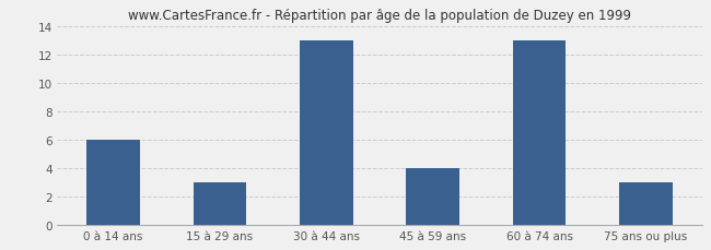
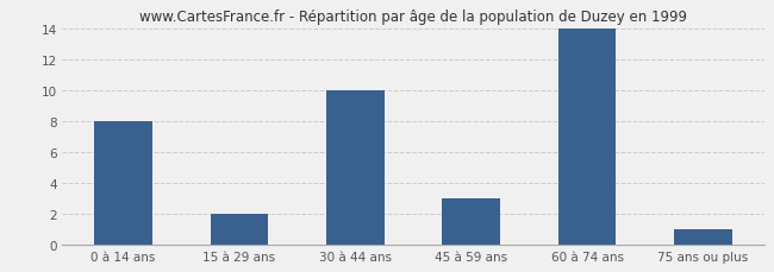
0 à 14 ans: 6 -> 8
15 à 29 ans: 3 -> 2
30 à 44 ans: 13 -> 10
45 à 59 ans: 4 -> 3
60 à 74 ans: 13 -> 14
75 ans ou plus: 3 -> 1
